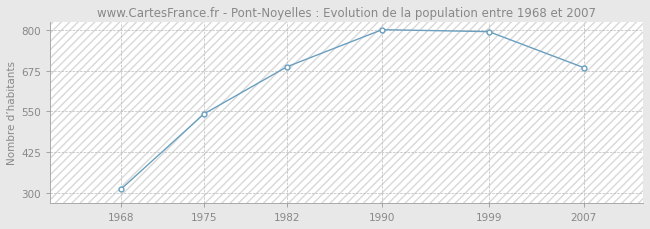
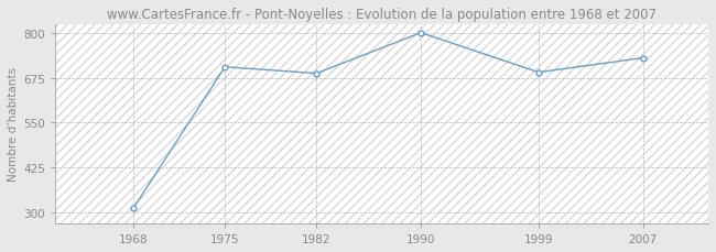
1975: 543 -> 705
1999: 794 -> 690
2007: 684 -> 730
